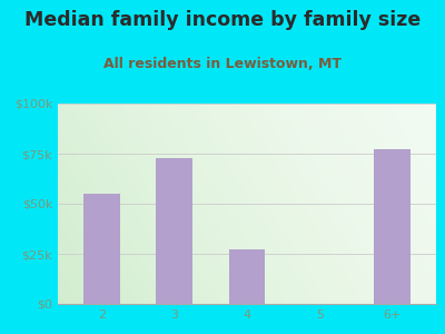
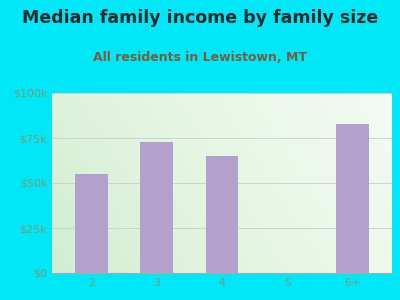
4: $27k -> $65k
6+: $77k -> $83k
